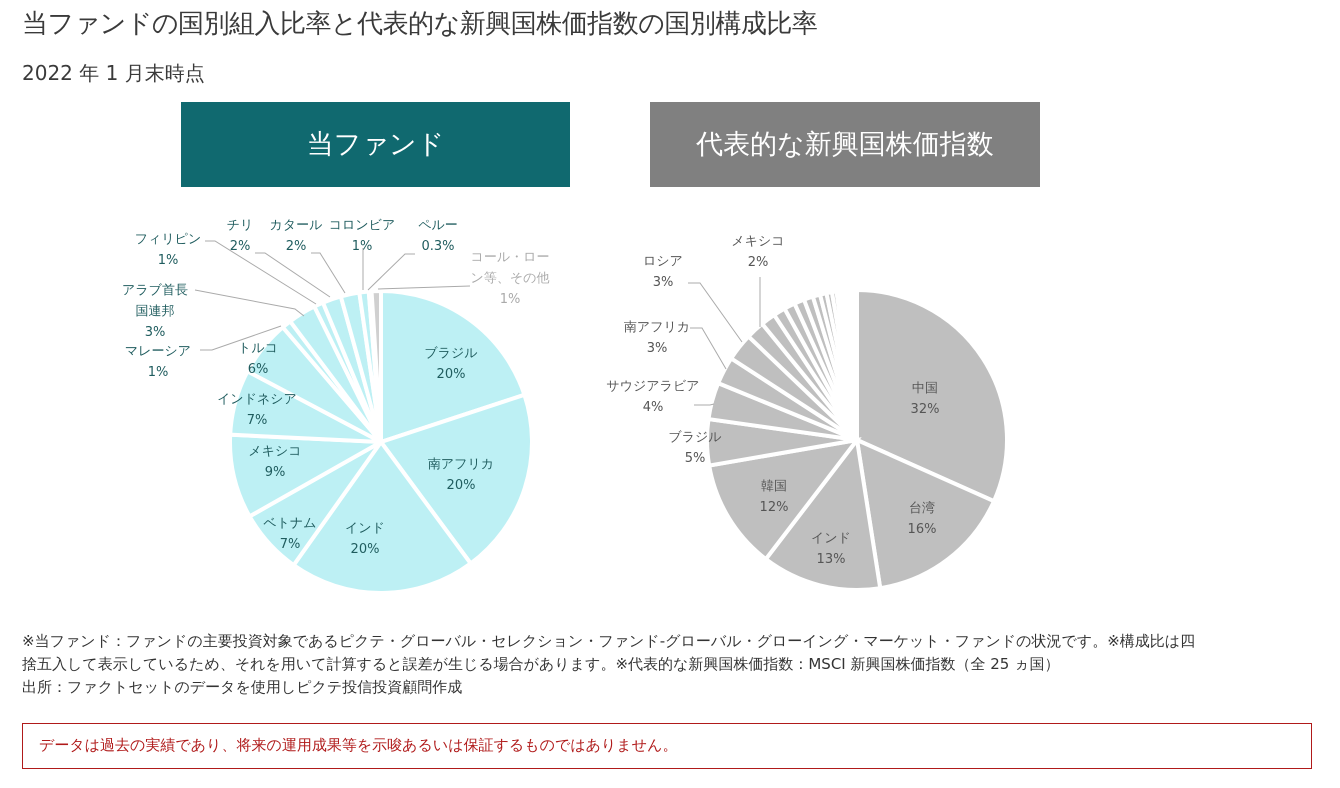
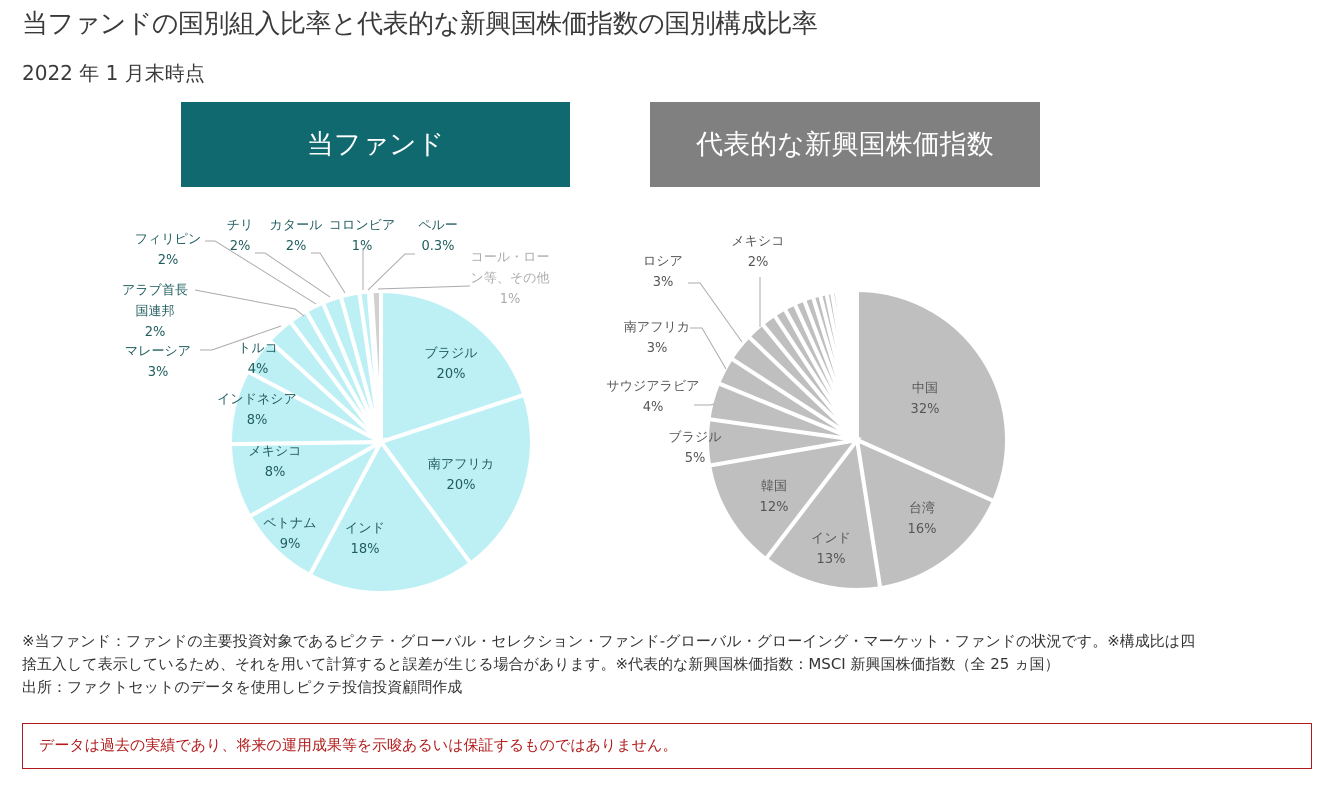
当ファンド/インド: 20% -> 18%
当ファンド/ベトナム: 7% -> 9%
当ファンド/メキシコ: 9% -> 8%
当ファンド/インドネシア: 7% -> 8%
当ファンド/トルコ: 6% -> 4%
当ファンド/マレーシア: 1% -> 3%
当ファンド/アラブ首長国連邦: 3% -> 2%
当ファンド/フィリピン: 1% -> 2%
